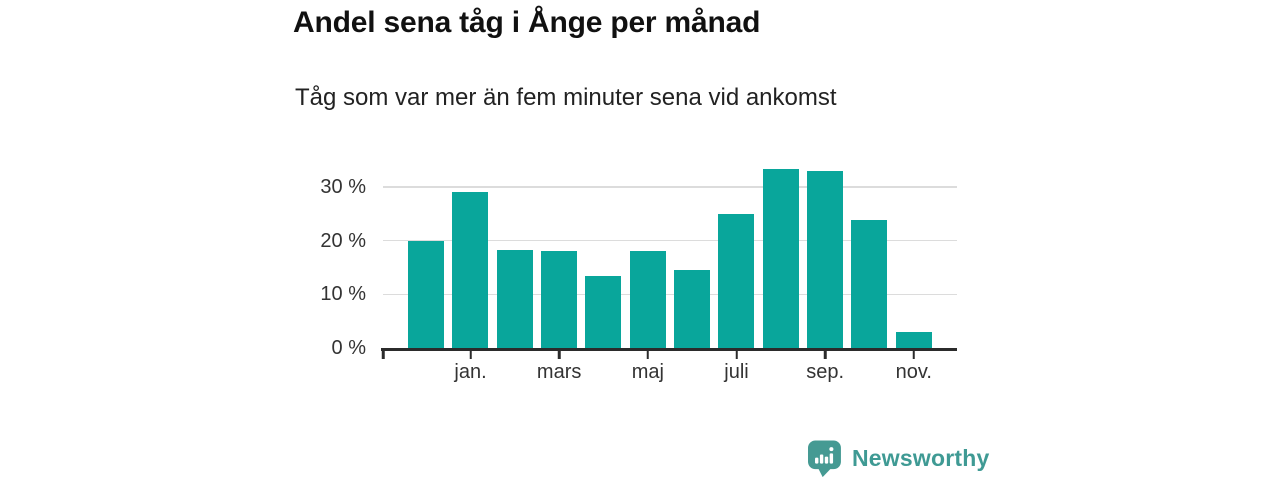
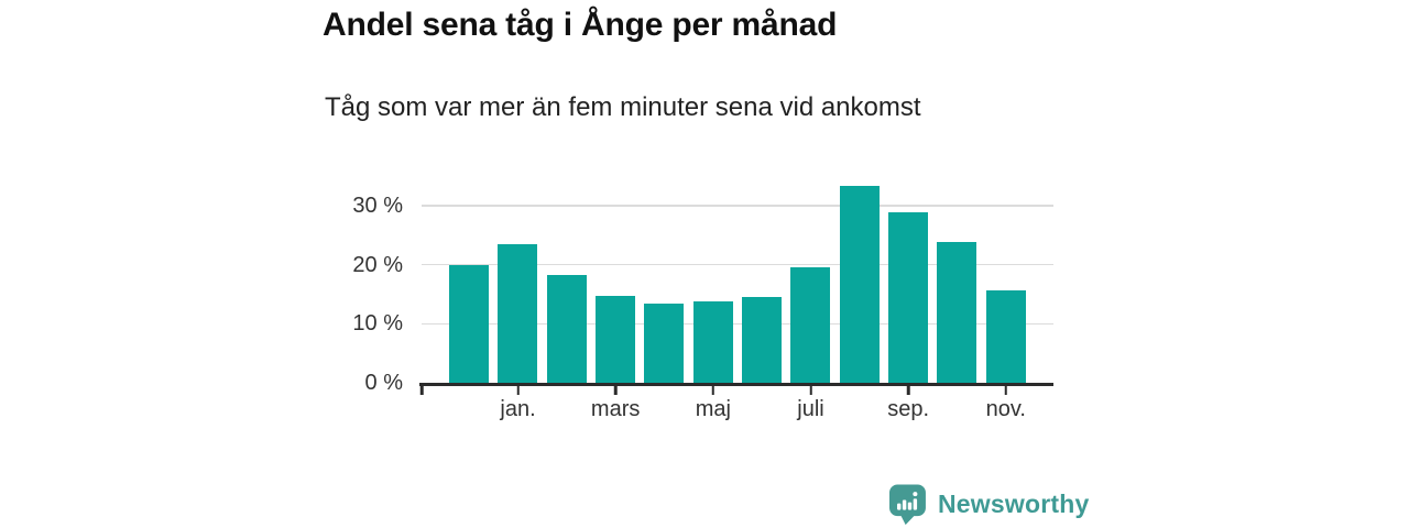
jan.: 29% -> 24%
mars: 18% -> 15%
maj: 18% -> 14%
juli: 25% -> 20%
sep.: 33% -> 29%
nov.: 3% -> 16%
